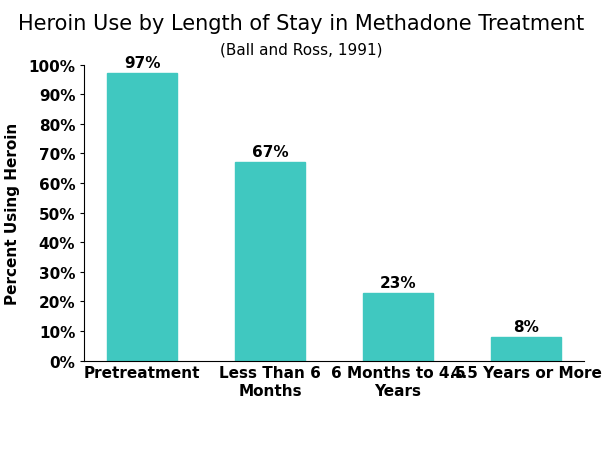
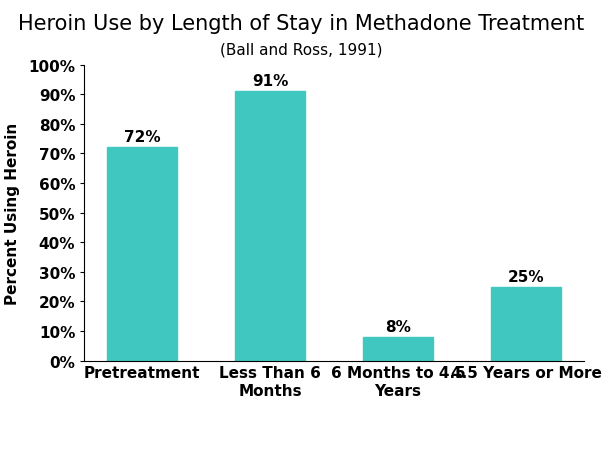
Pretreatment: 97% -> 72%
Less Than 6 Months: 67% -> 91%
6 Months to 4.5 Years: 23% -> 8%
4.5 Years or More: 8% -> 25%
